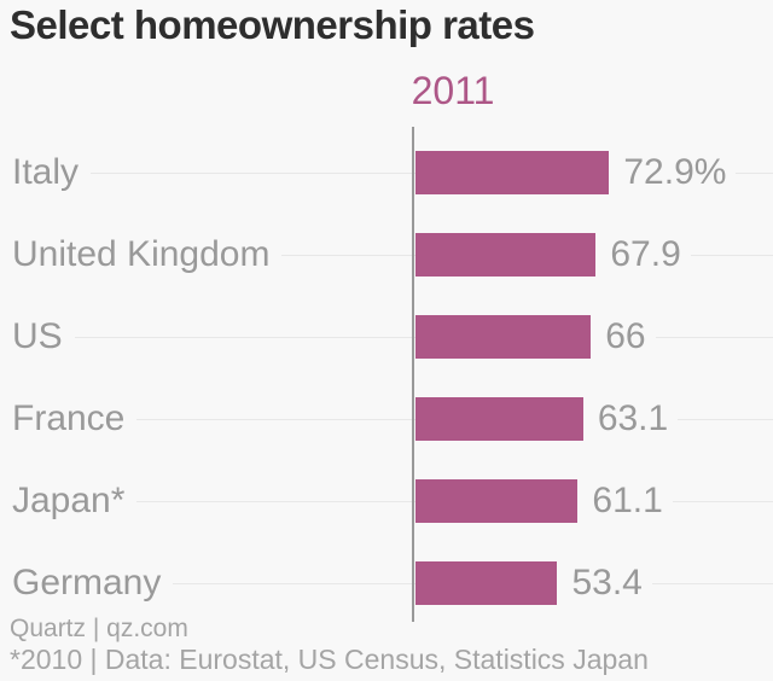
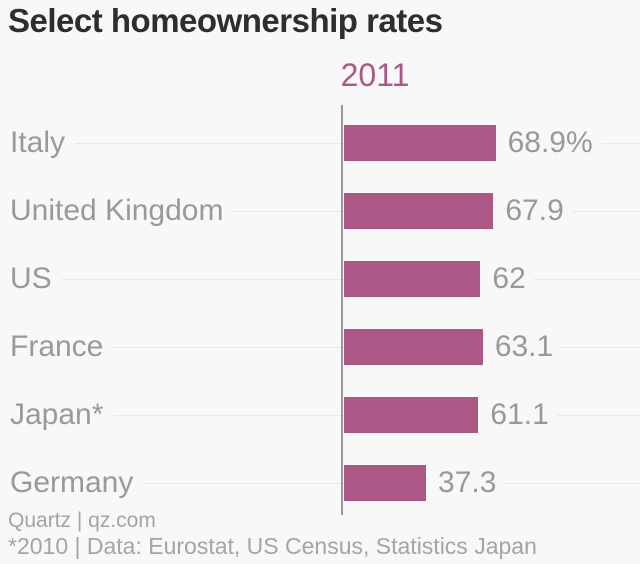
Italy: 72.9% -> 68.9%
US: 66 -> 62
Germany: 53.4 -> 37.3
